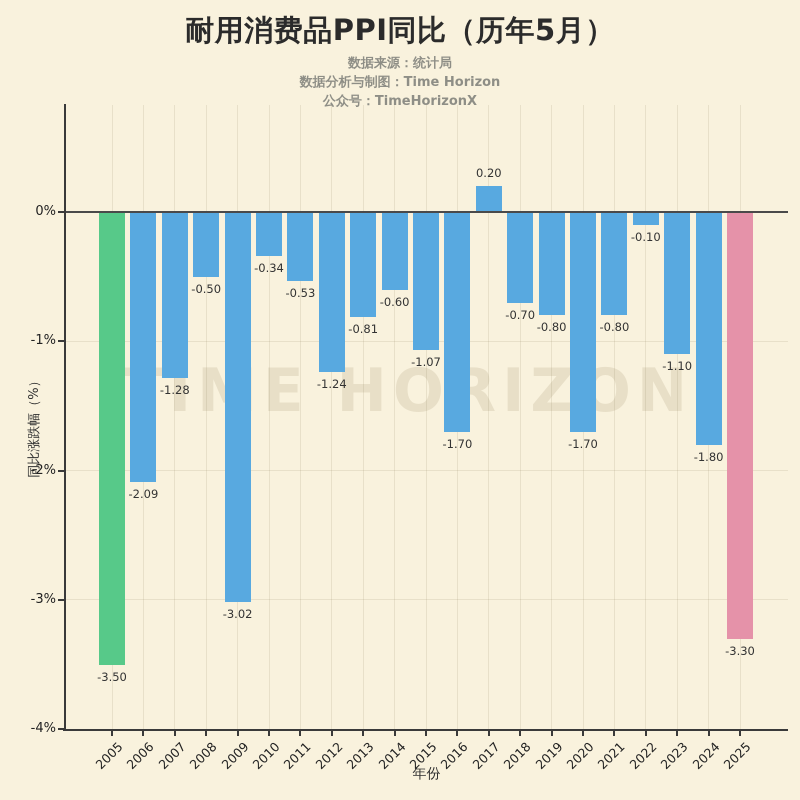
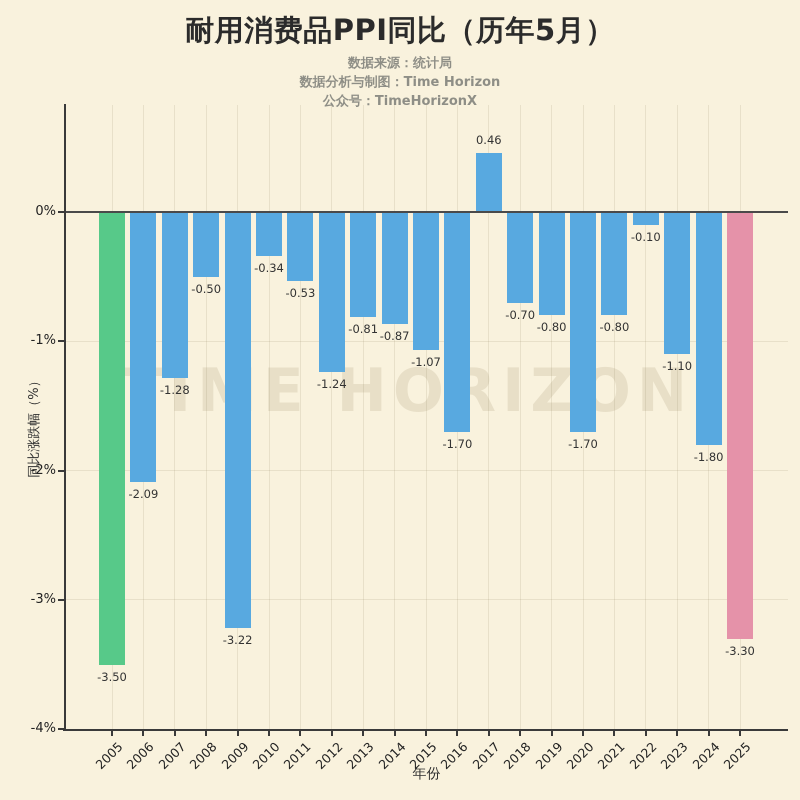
2009: -3.02 -> -3.22
2014: -0.60 -> -0.87
2017: 0.20 -> 0.46
